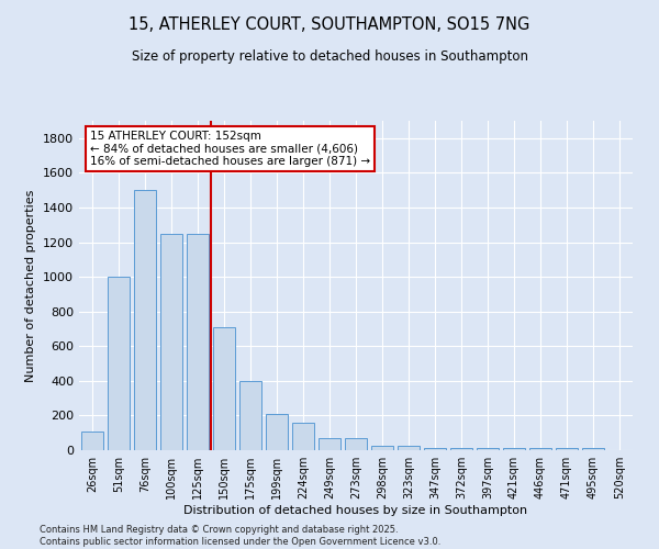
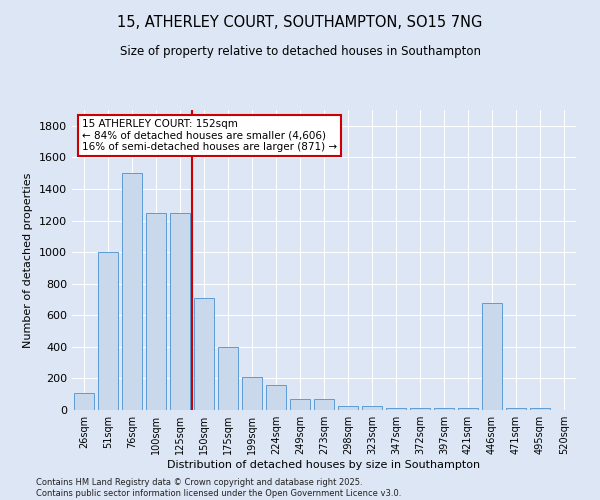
446sqm: 10 -> 680
